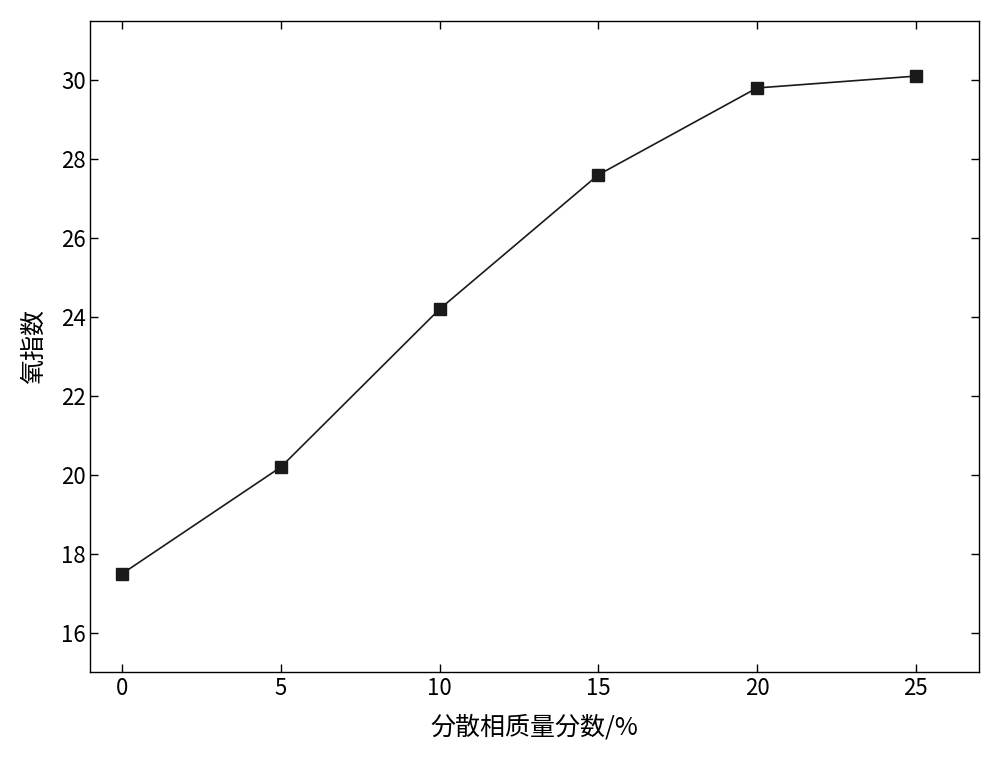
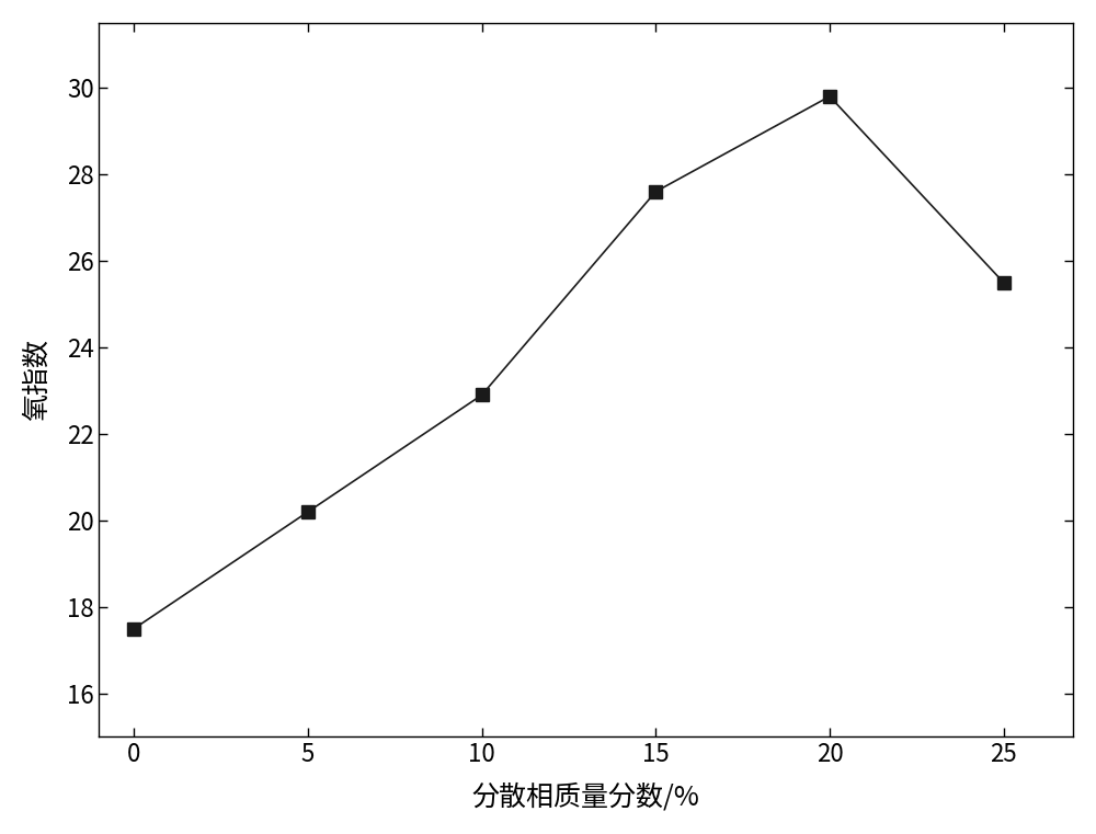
10: 24.2 -> 22.9
25: 30.1 -> 25.5
